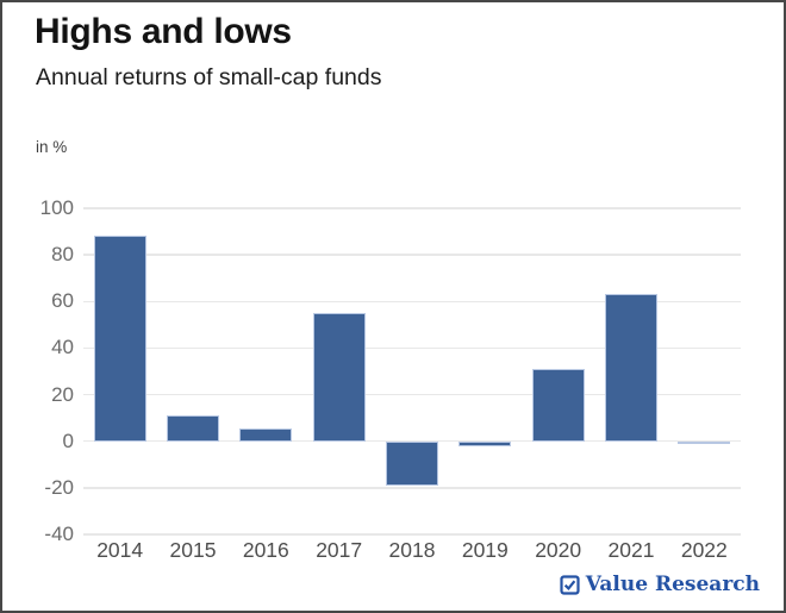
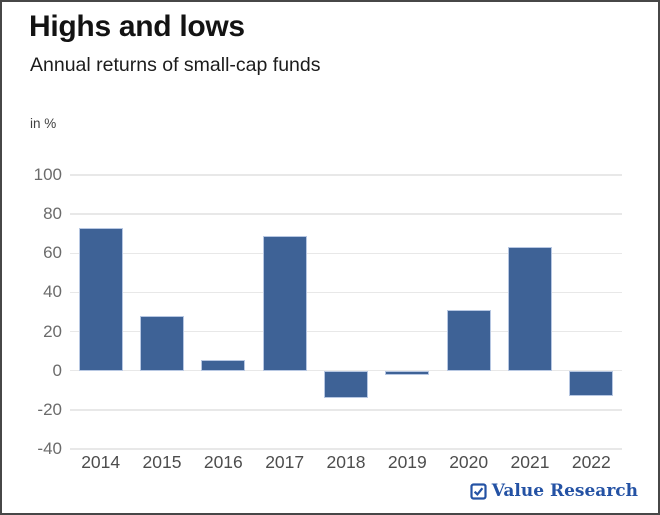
2014: 88 -> 73
2015: 11 -> 28
2017: 55 -> 69
2018: -19 -> -14
2022: -1 -> -13
